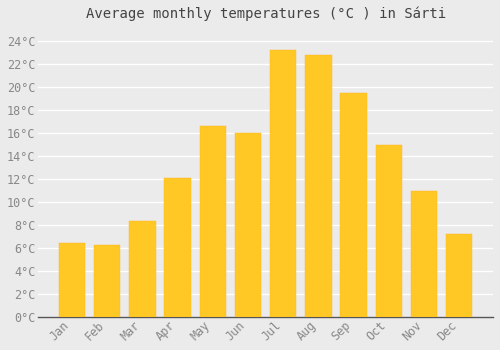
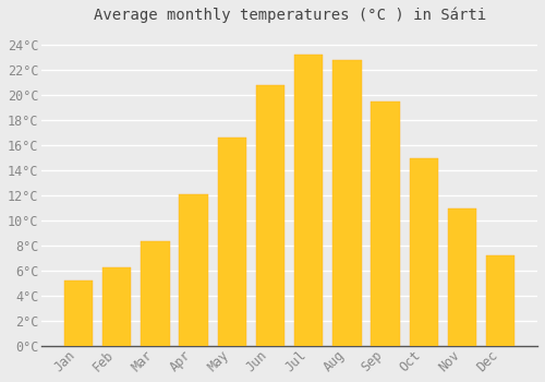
Jan: 6.5°C -> 5.2°C
Jun: 16.0°C -> 20.8°C
